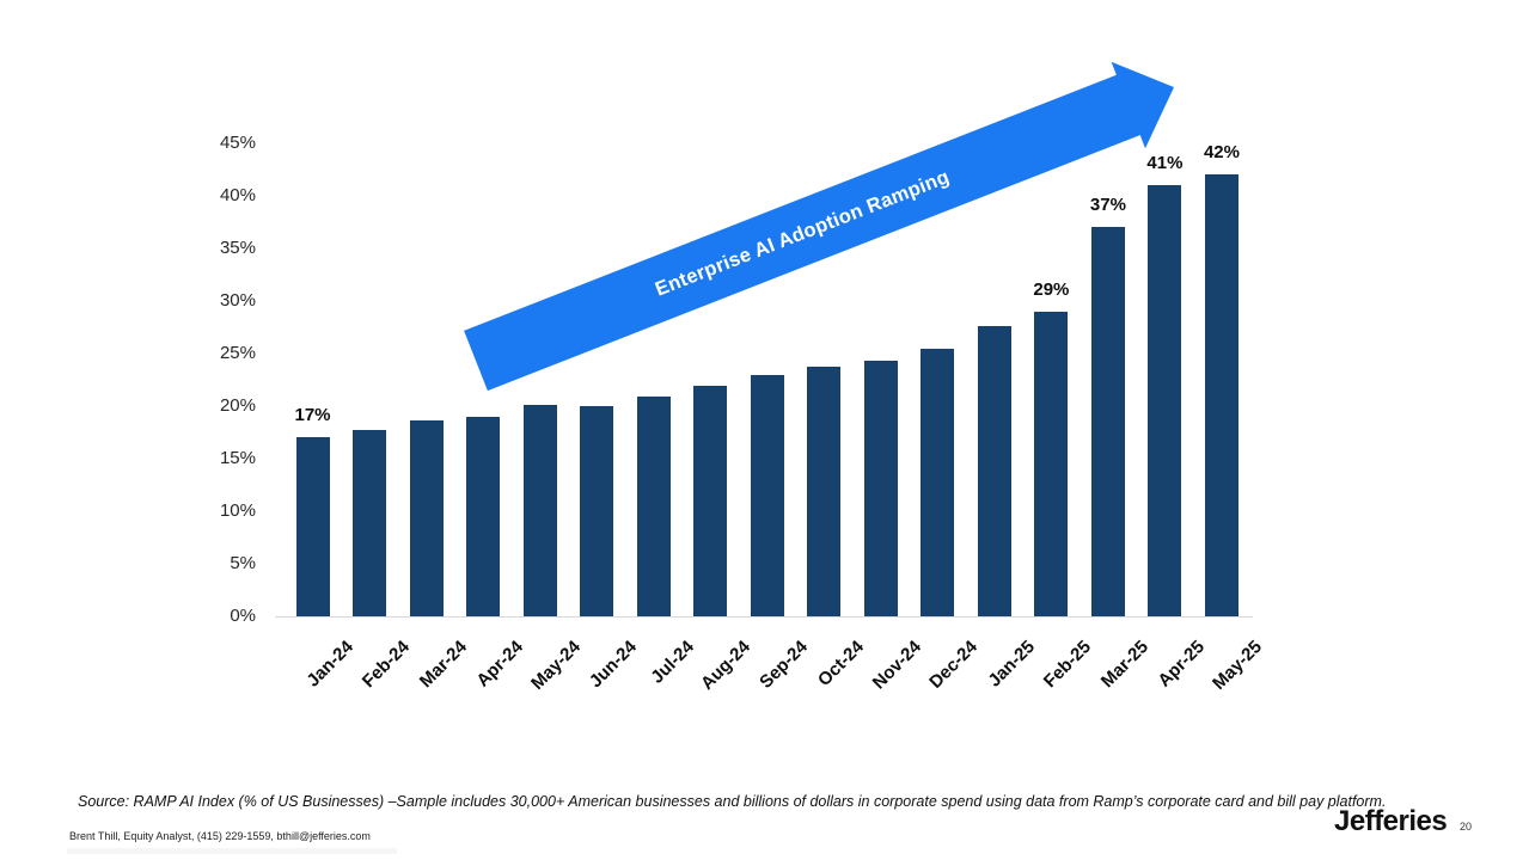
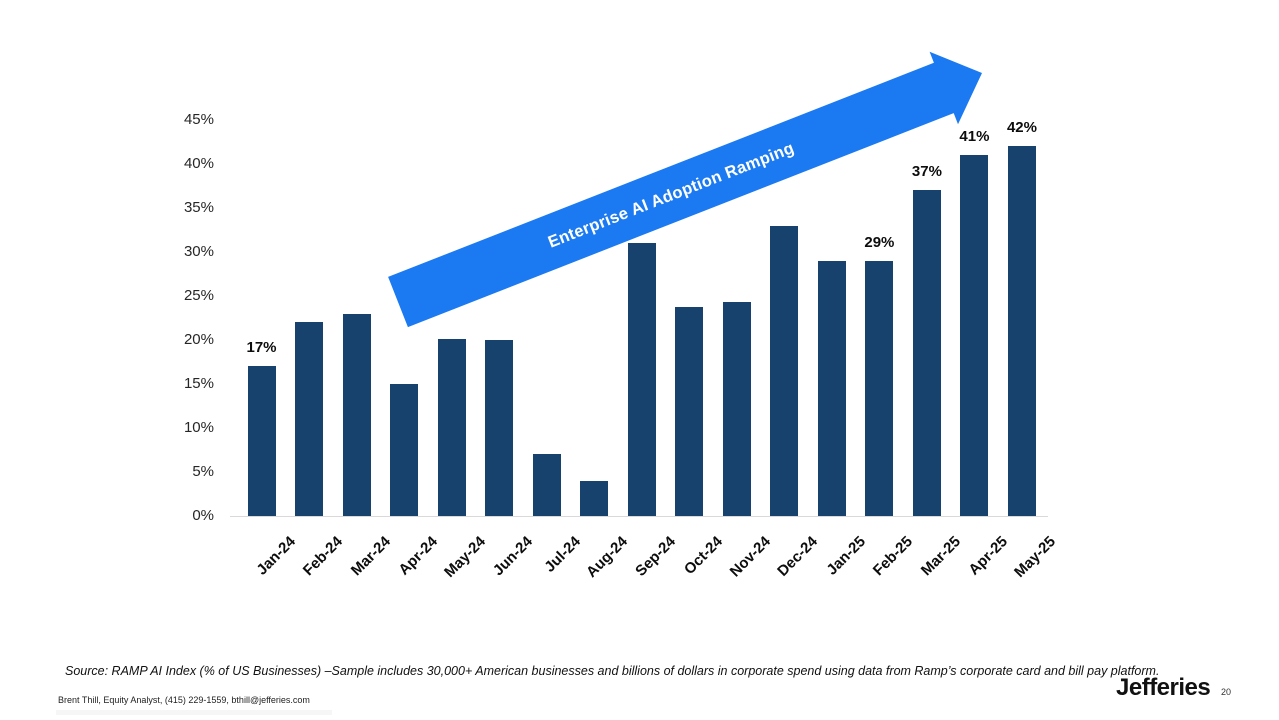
Feb-24: 18% -> 22%
Mar-24: 19% -> 23%
Apr-24: 19% -> 15%
Jul-24: 21% -> 7%
Aug-24: 22% -> 4%
Sep-24: 23% -> 31%
Dec-24: 26% -> 33%
Jan-25: 28% -> 29%
